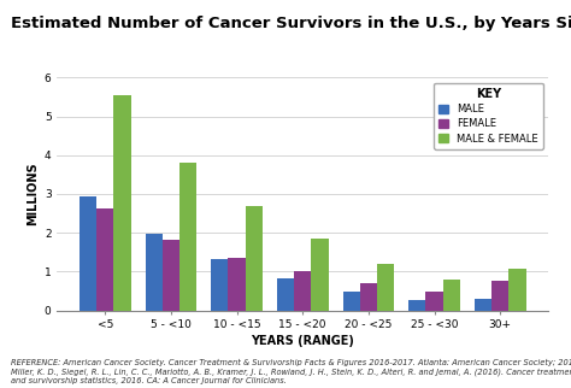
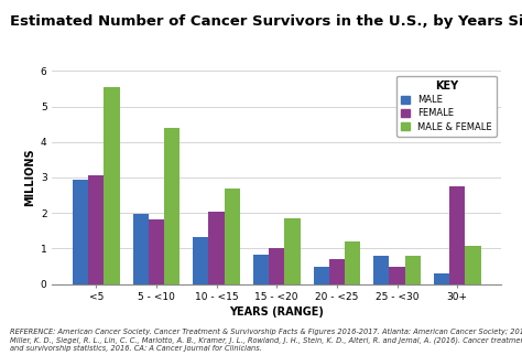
FEMALE/<5: 2.63 -> 3.05
MALE & FEMALE/5 - <10: 3.80 -> 4.40
FEMALE/10 - <15: 1.34 -> 2.05
MALE/25 - <30: 0.28 -> 0.80
FEMALE/30+: 0.77 -> 2.75
